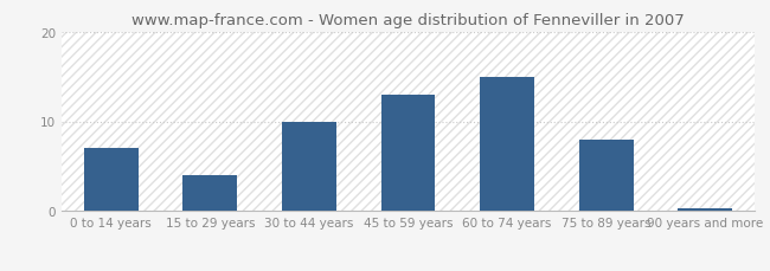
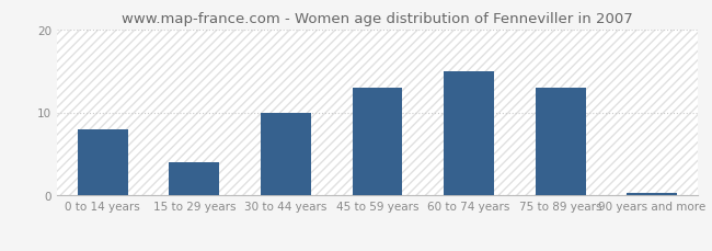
0 to 14 years: 7.0 -> 8.0
75 to 89 years: 8.0 -> 13.0
